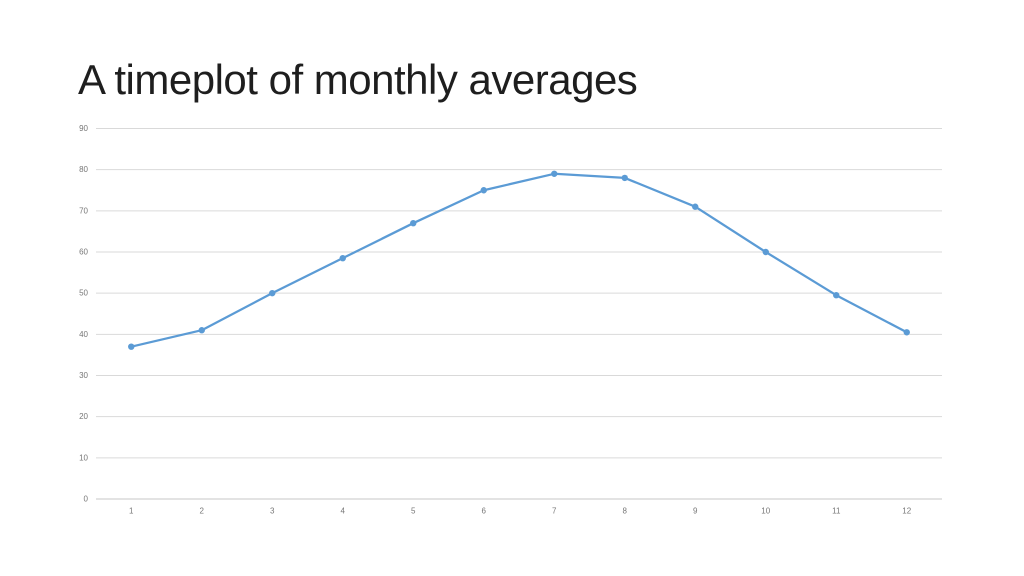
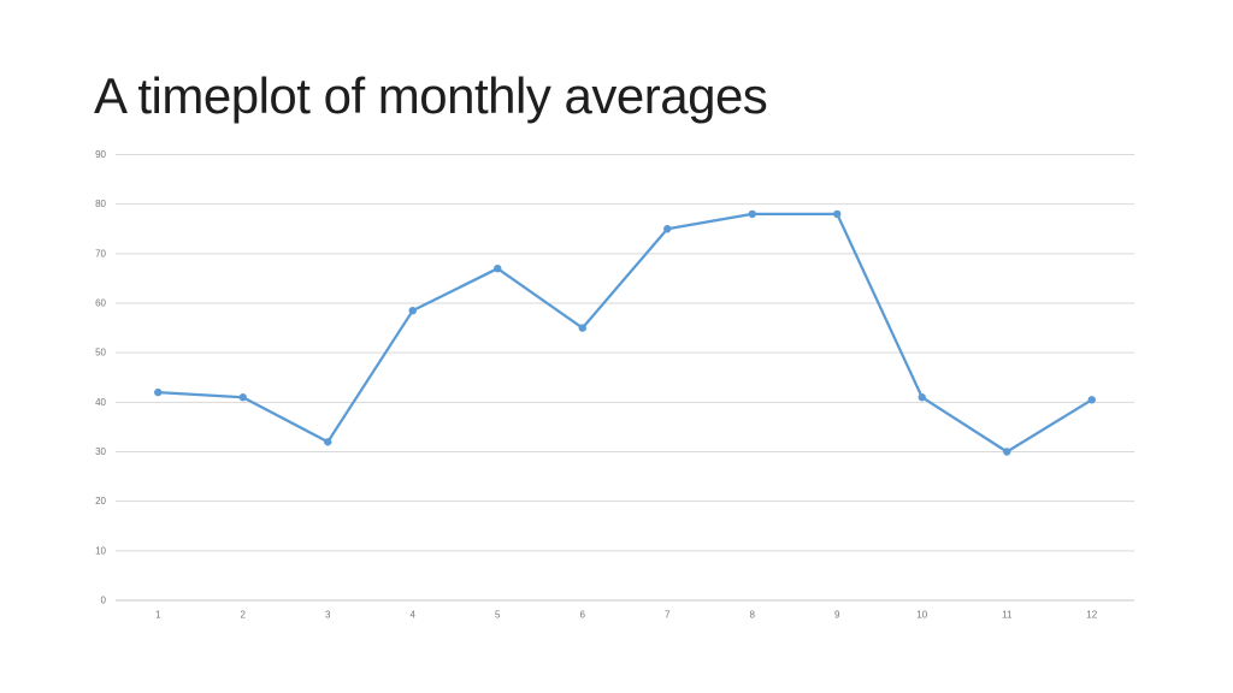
1: 37 -> 42
3: 50 -> 32
6: 75 -> 55
7: 79 -> 75
9: 71 -> 78
10: 60 -> 41
11: 50 -> 30
